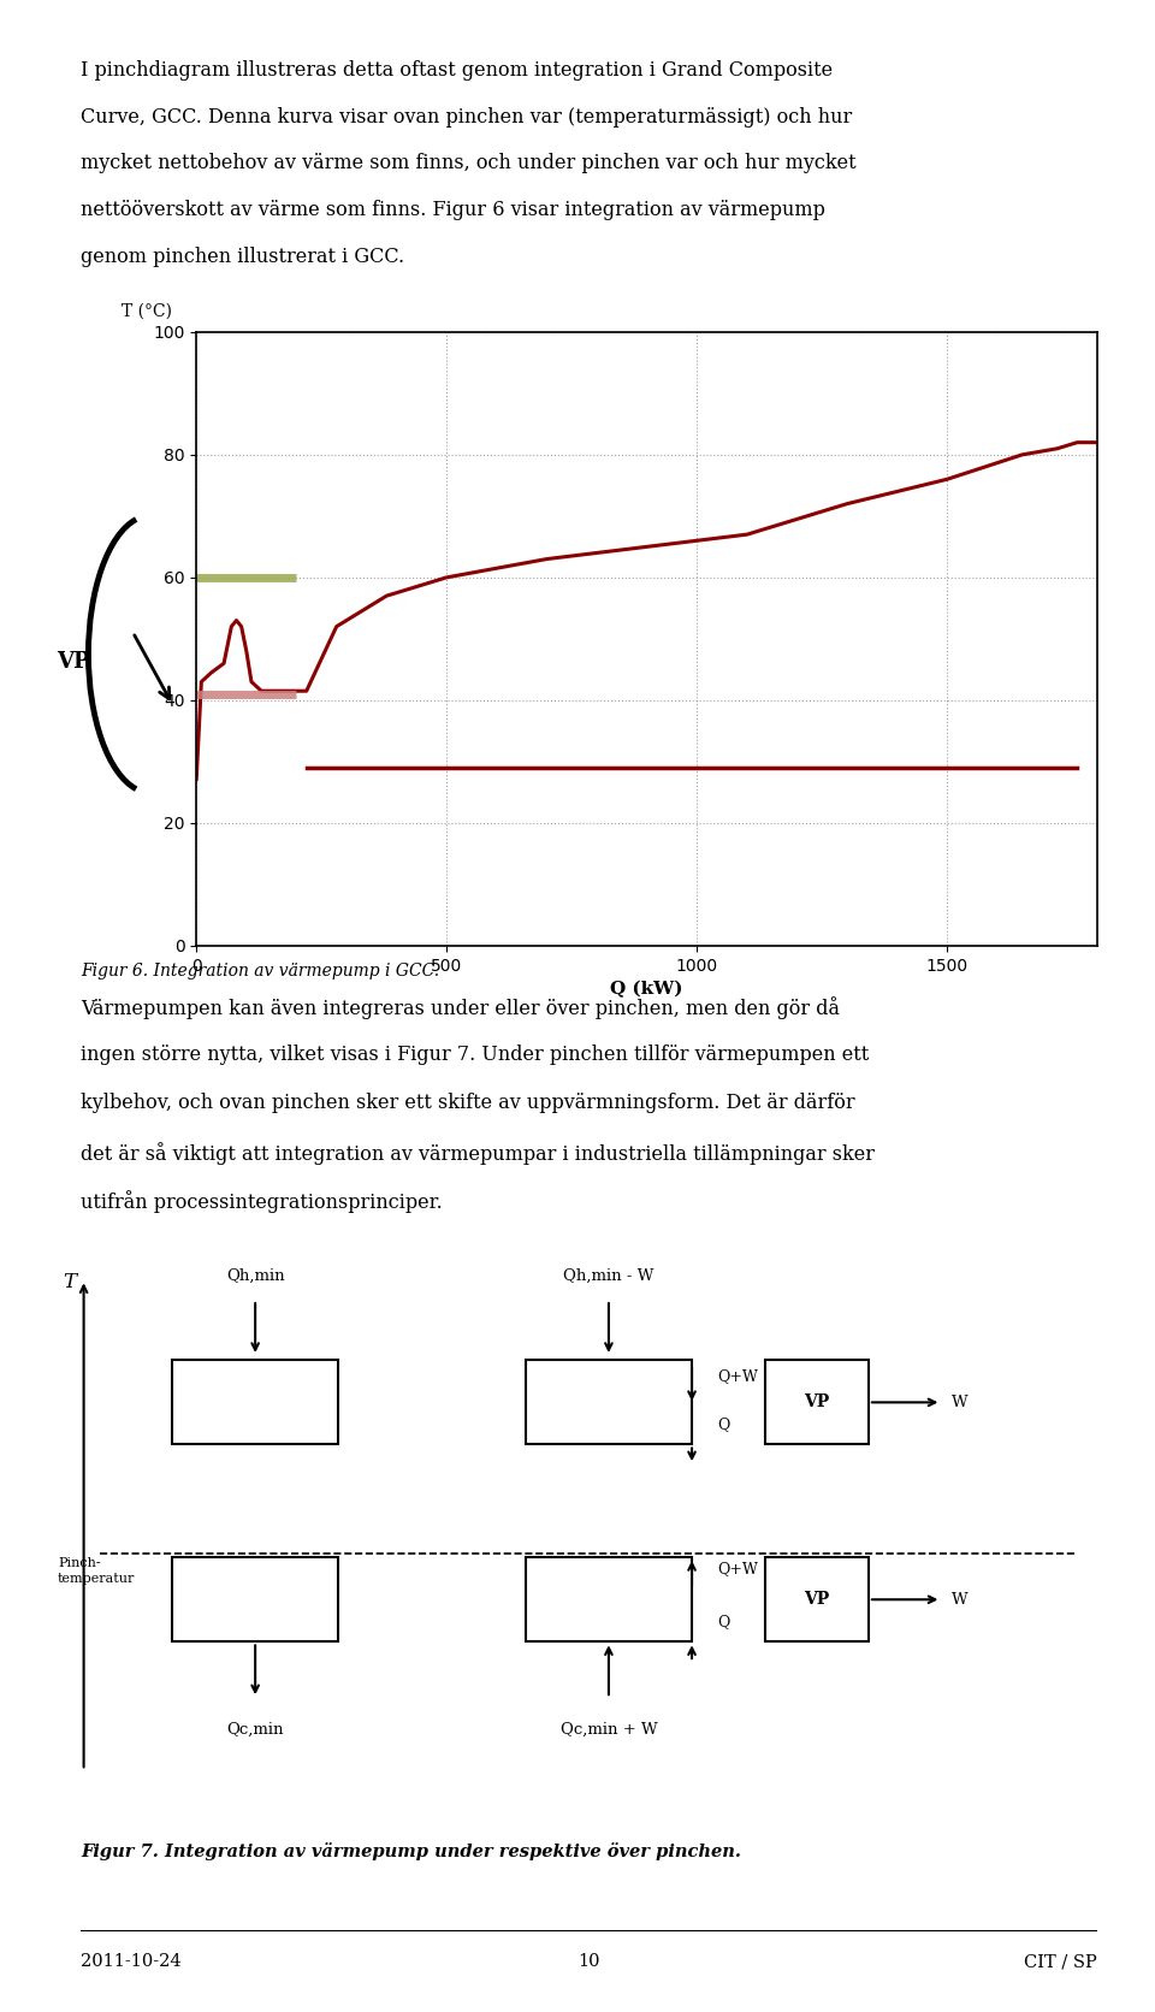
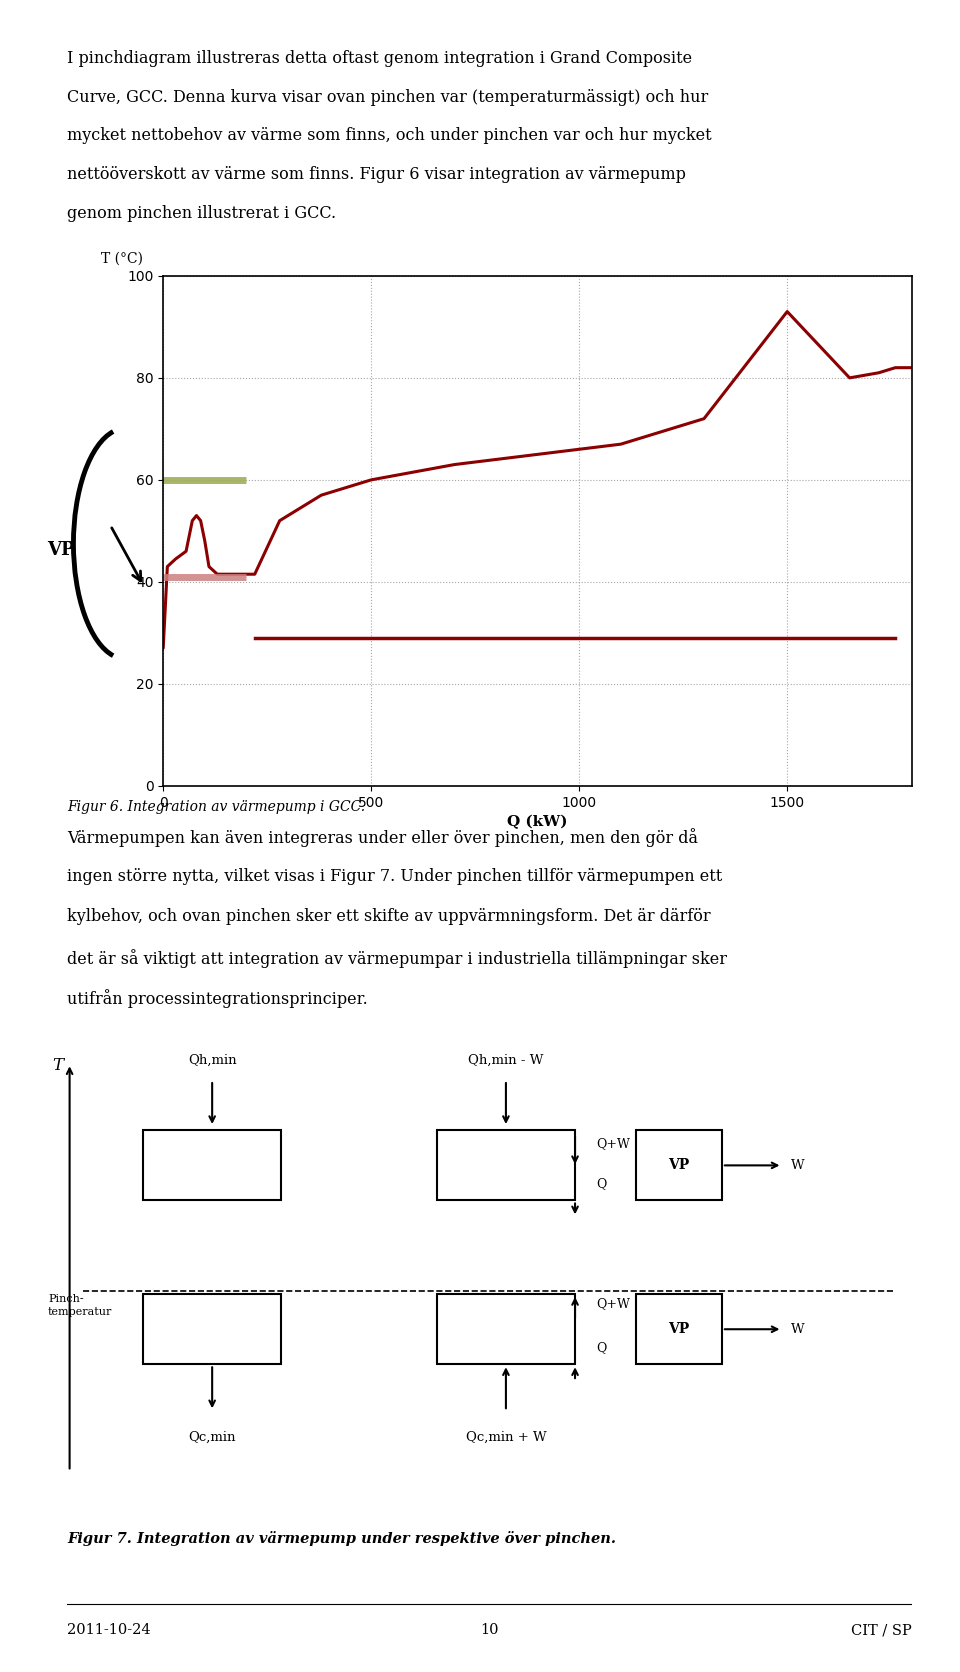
1500: 76.0 -> 93.0
